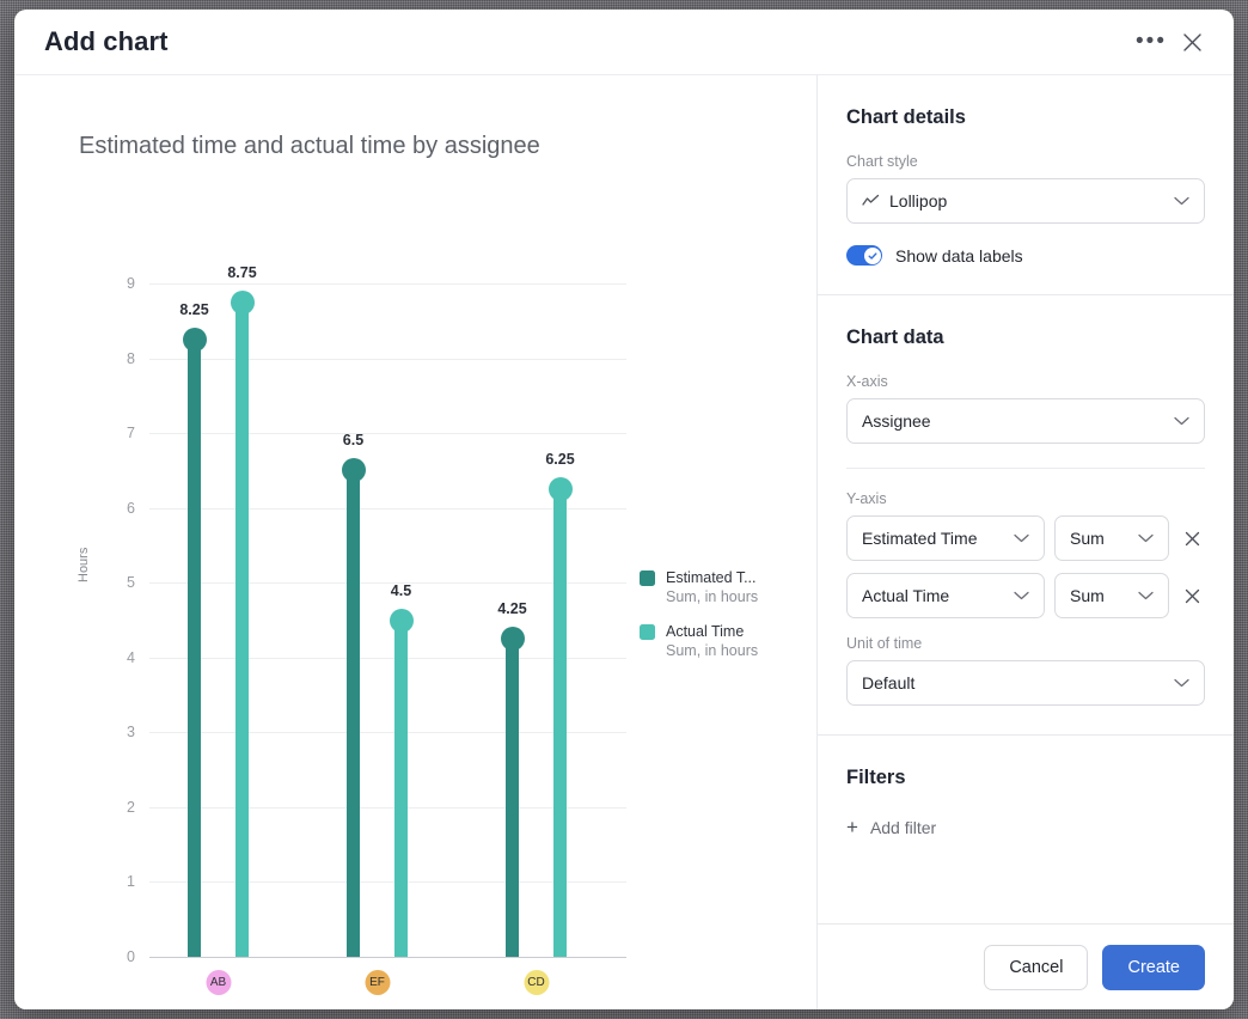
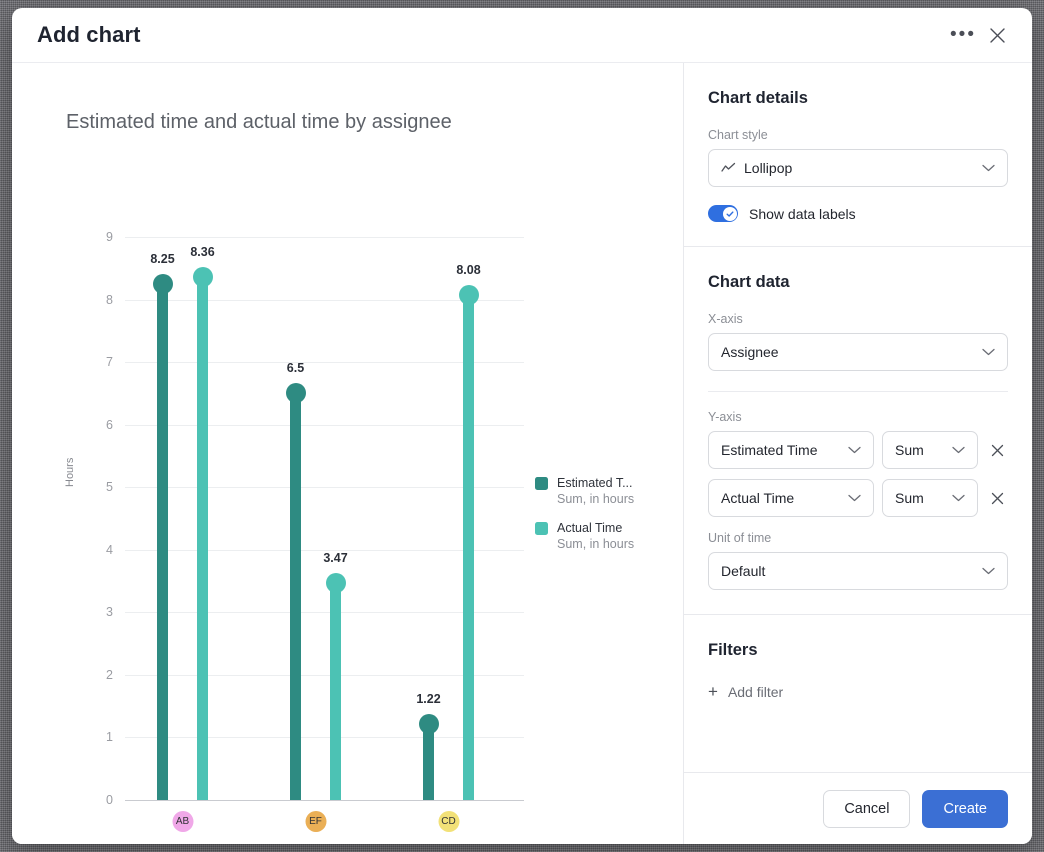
Actual Time/AB: 8.75 -> 8.36
Actual Time/EF: 4.5 -> 3.47
Estimated T.../CD: 4.25 -> 1.22
Actual Time/CD: 6.25 -> 8.08
